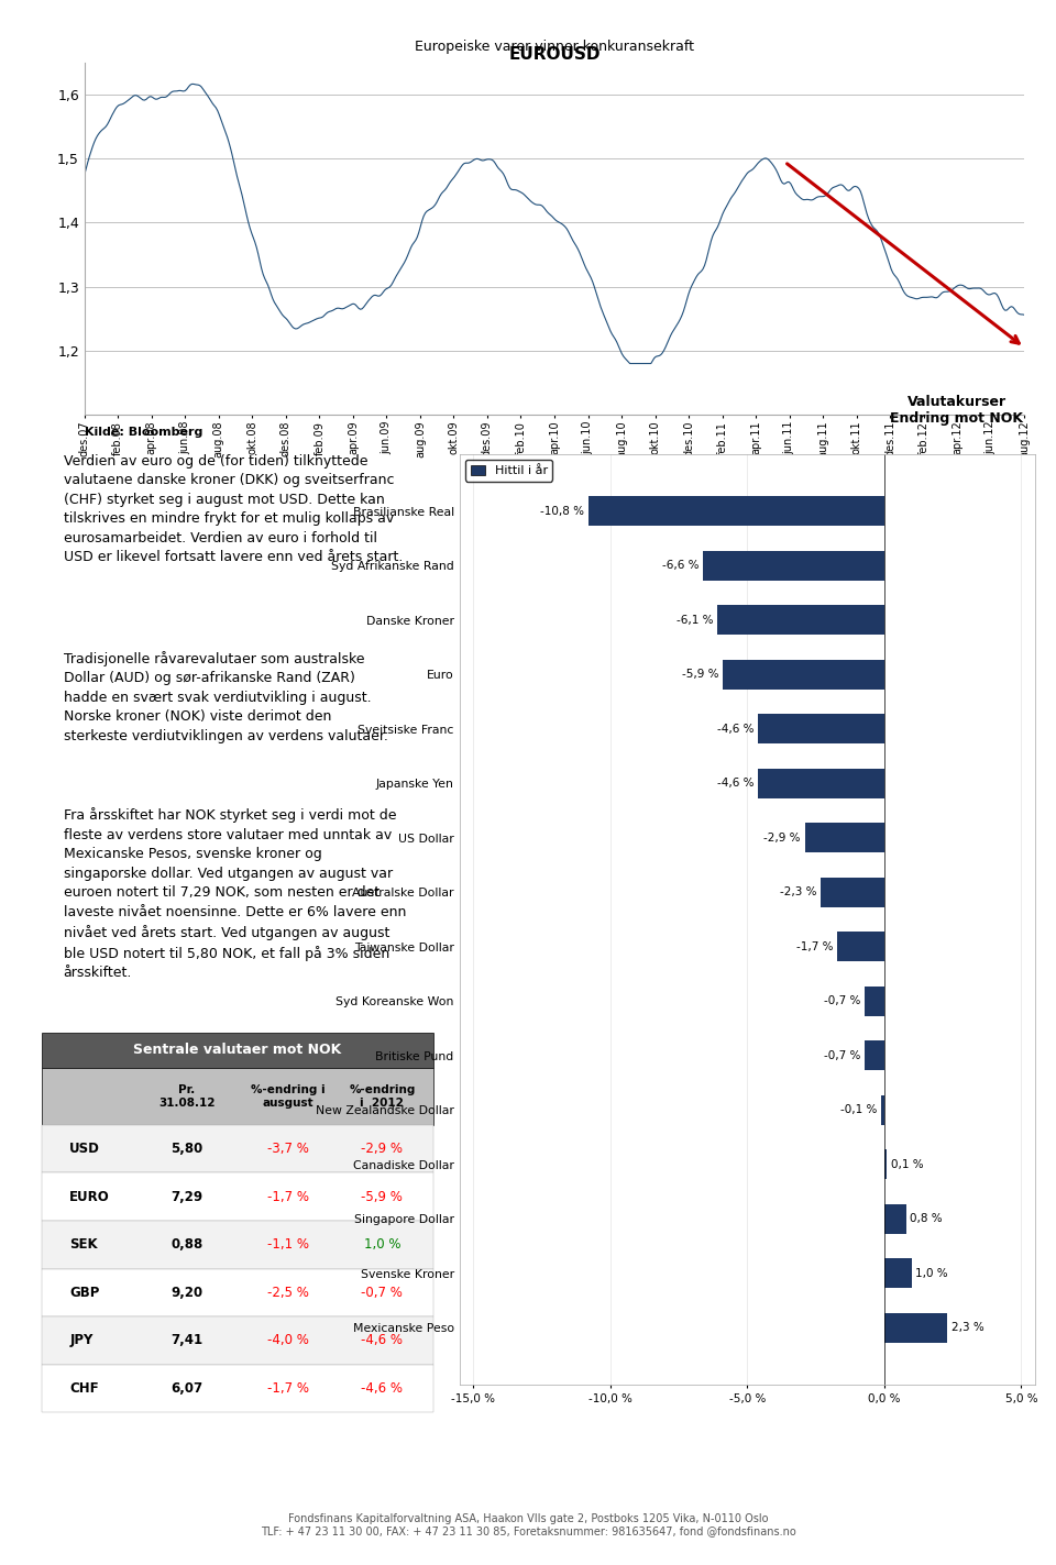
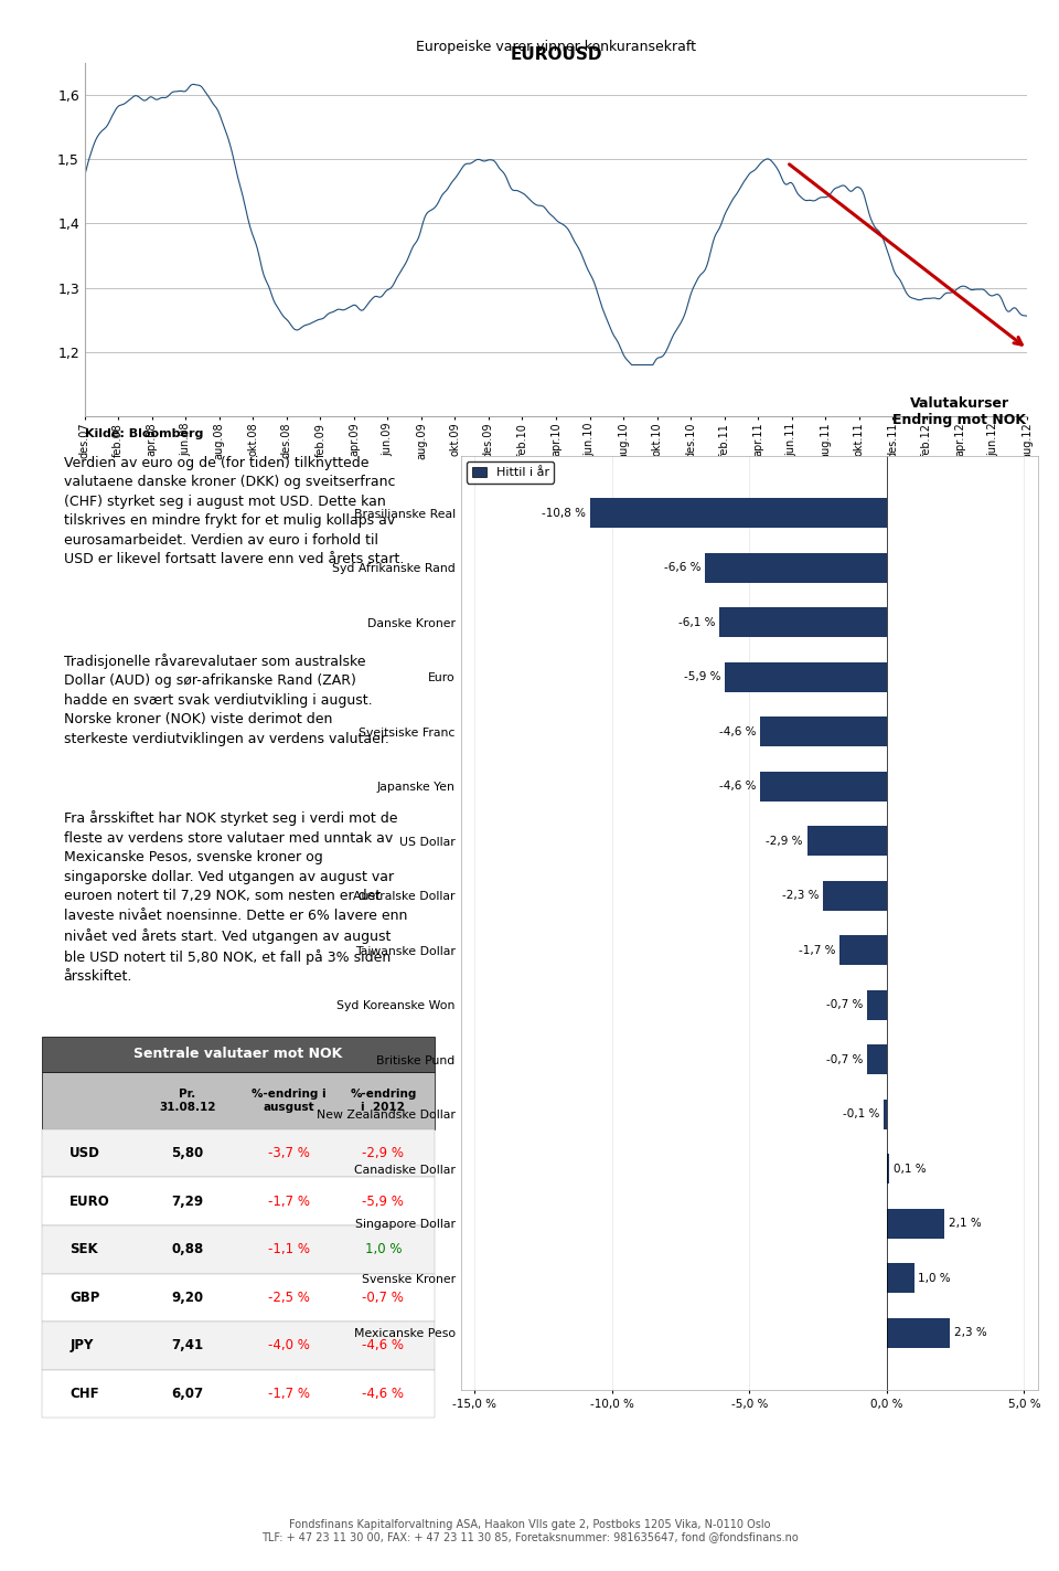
Singapore Dollar: 0,8 -> 2,1
